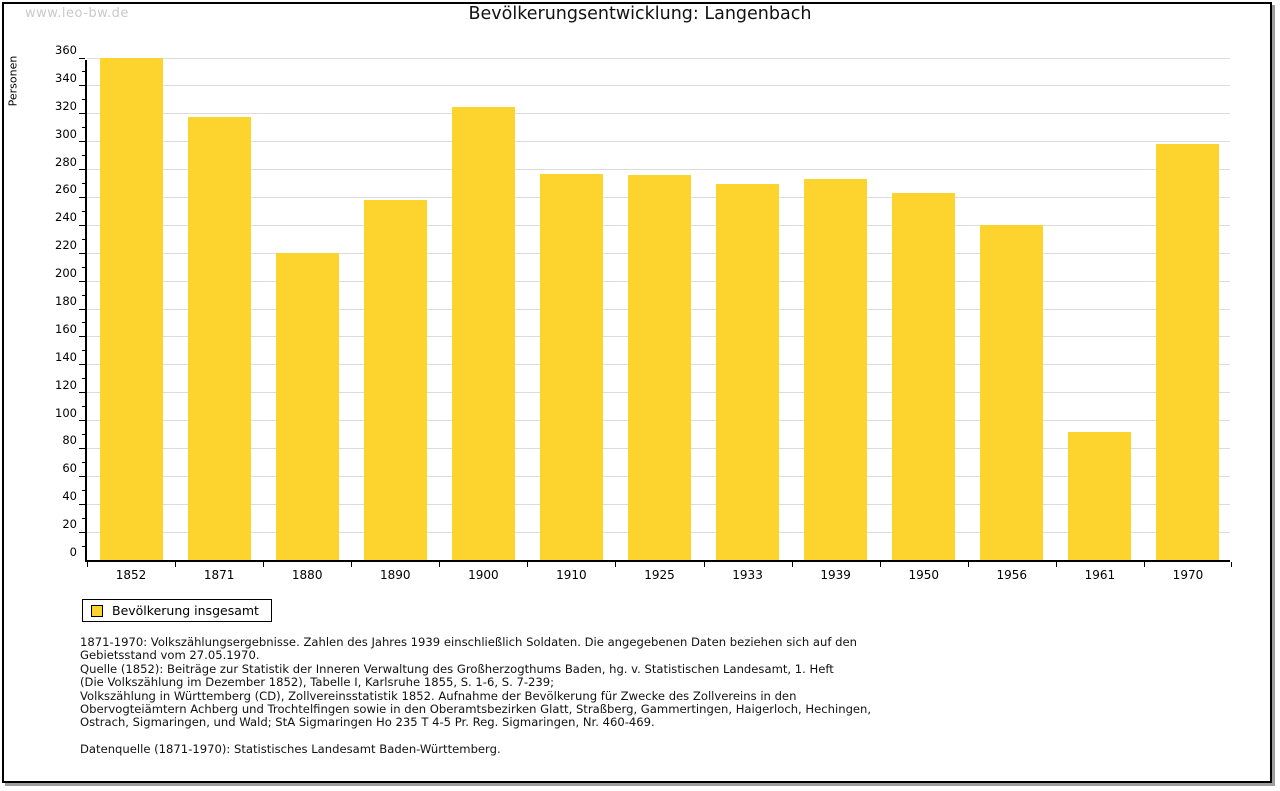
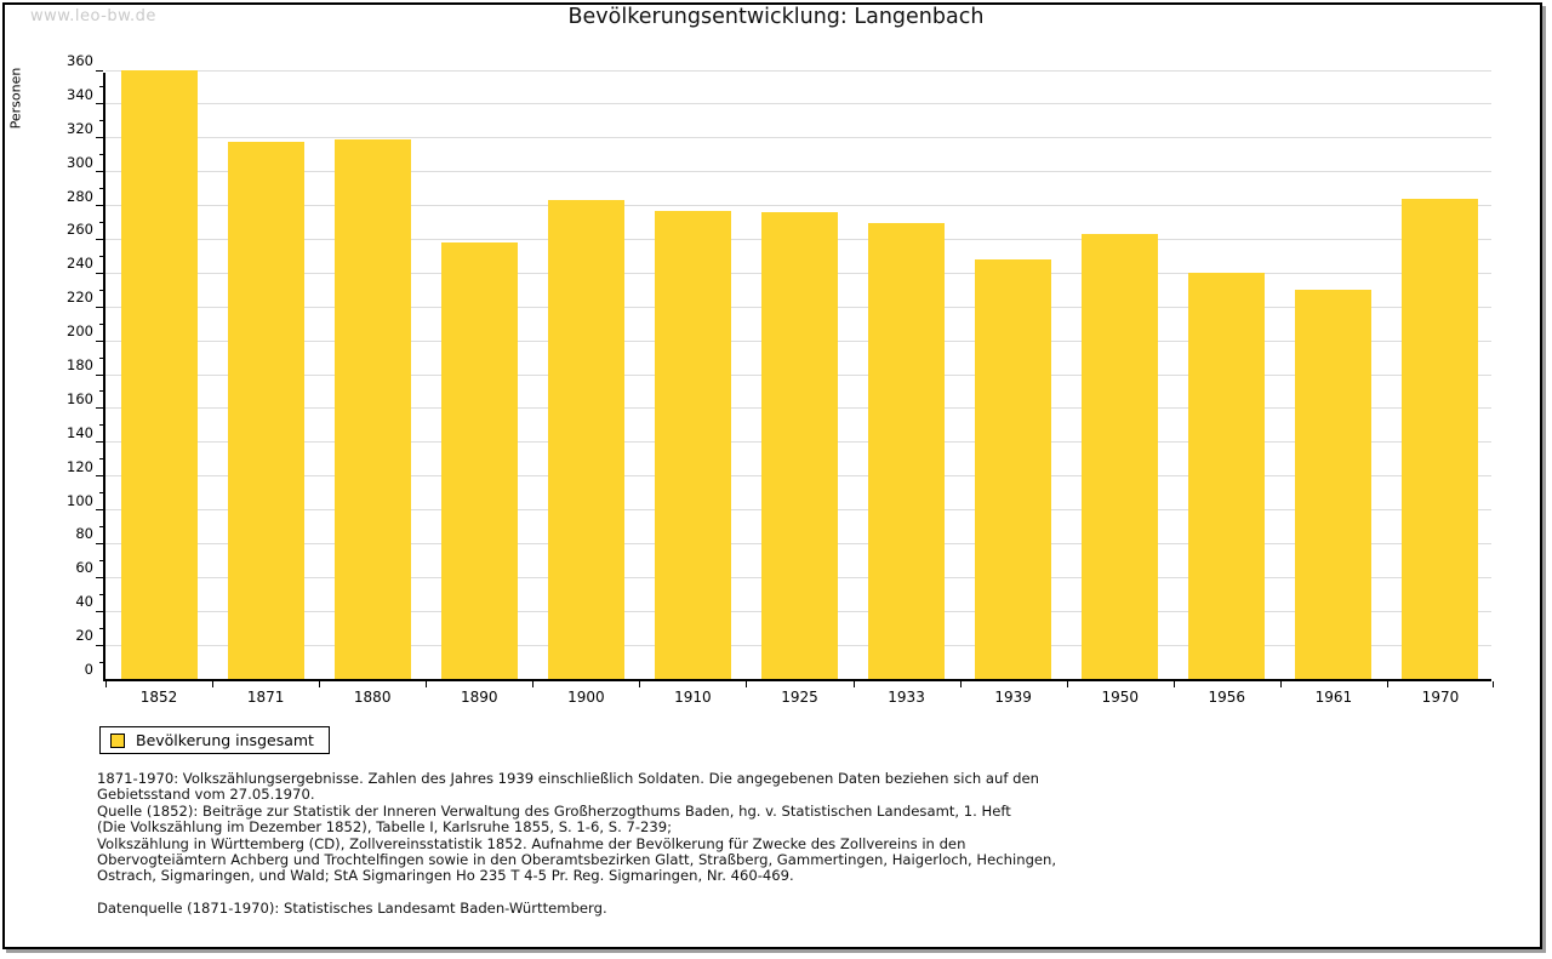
1880: 220 -> 319
1900: 325 -> 283
1939: 273 -> 248
1961: 92 -> 230
1970: 298 -> 284
